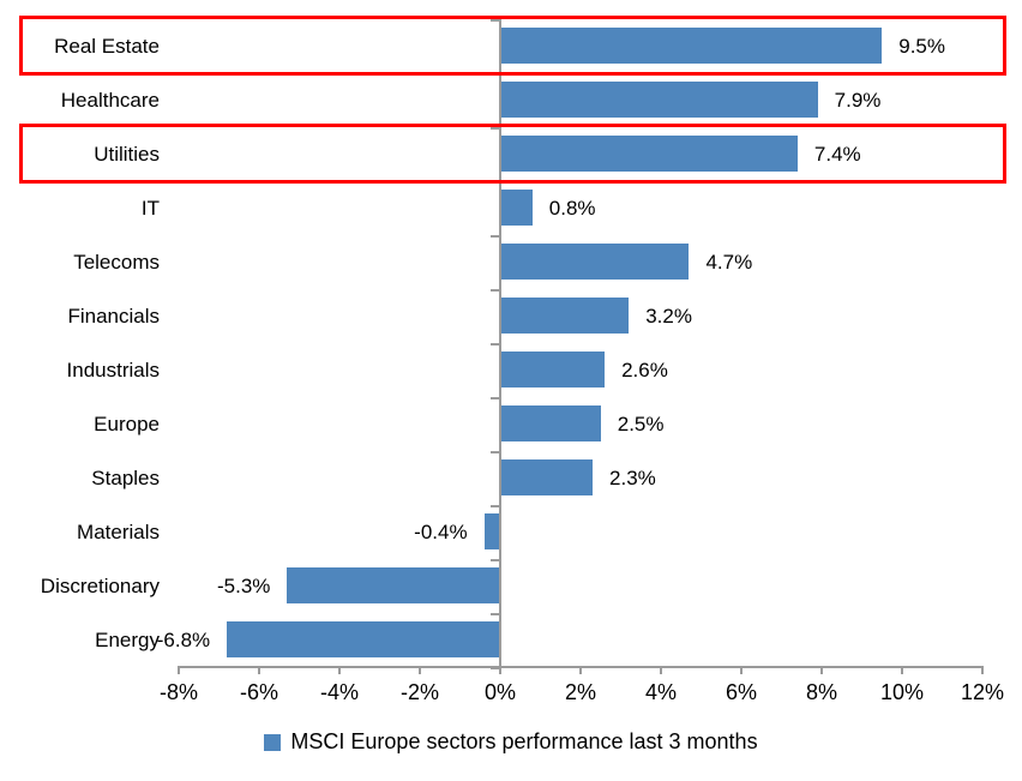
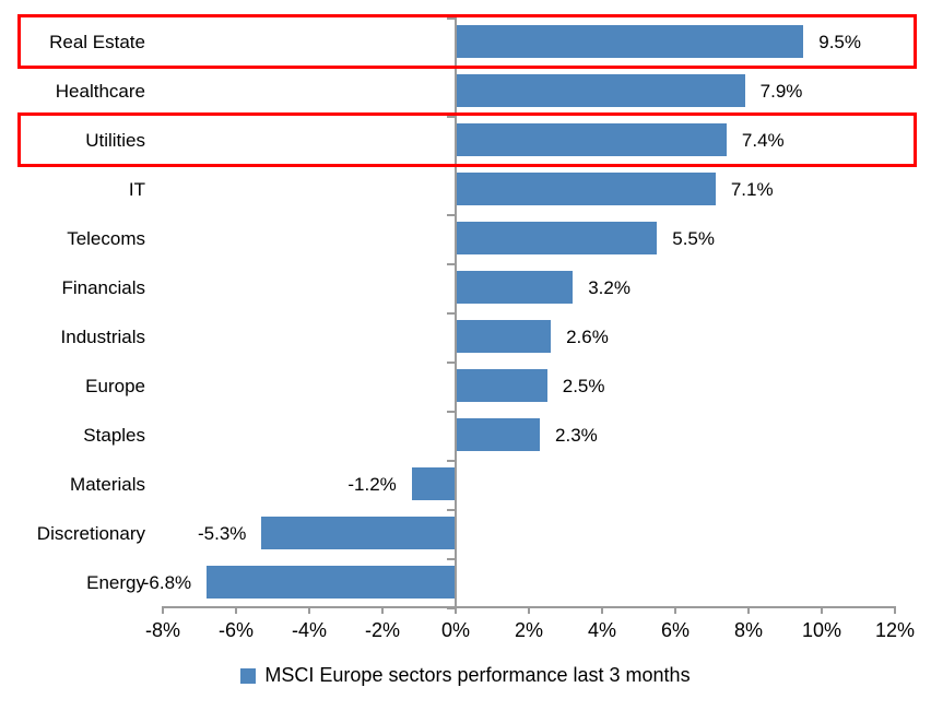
IT: 0.8% -> 7.1%
Telecoms: 4.7% -> 5.5%
Materials: -0.4% -> -1.2%
